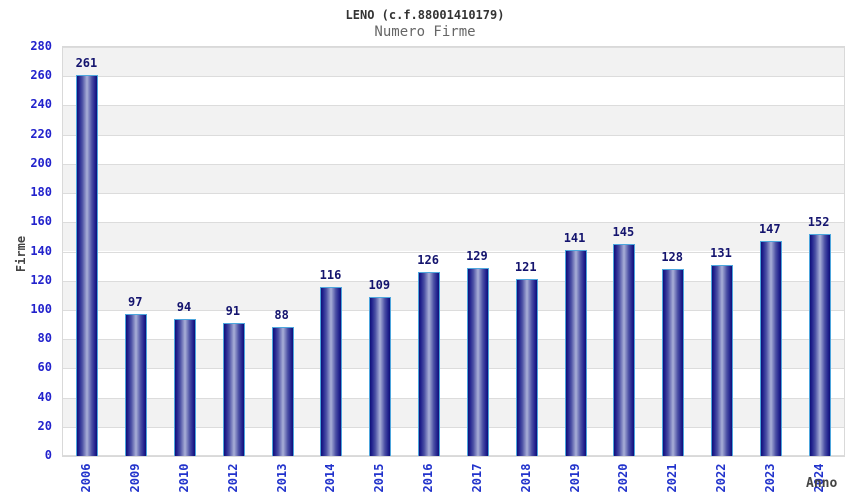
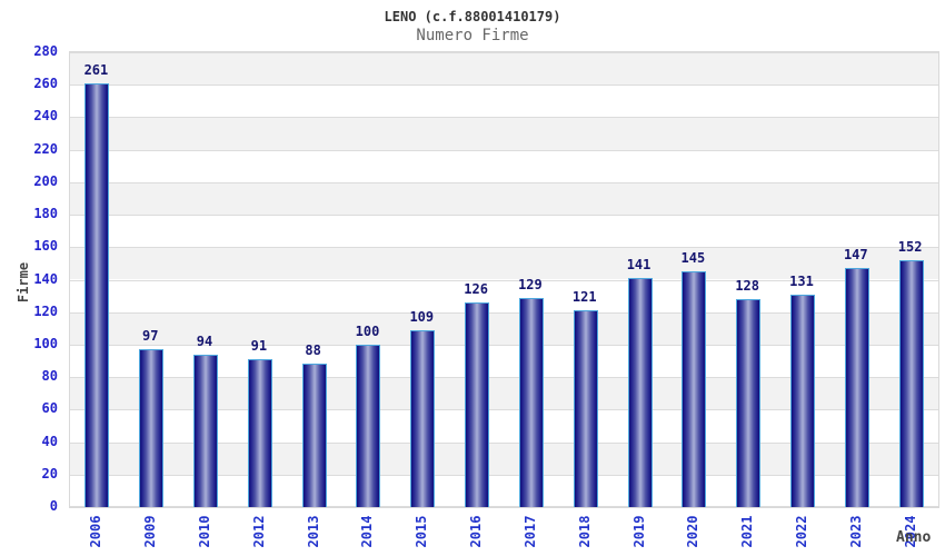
2014: 116 -> 100
